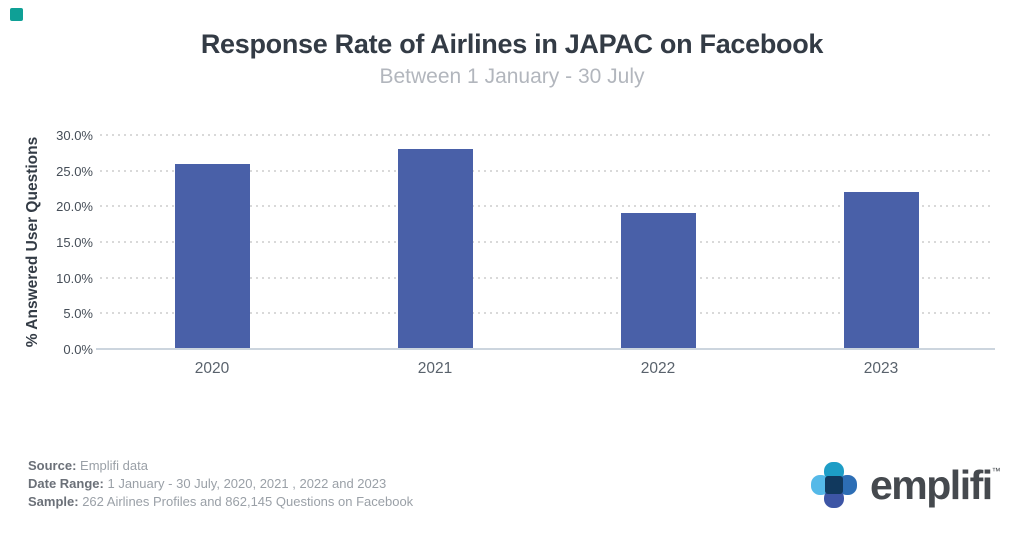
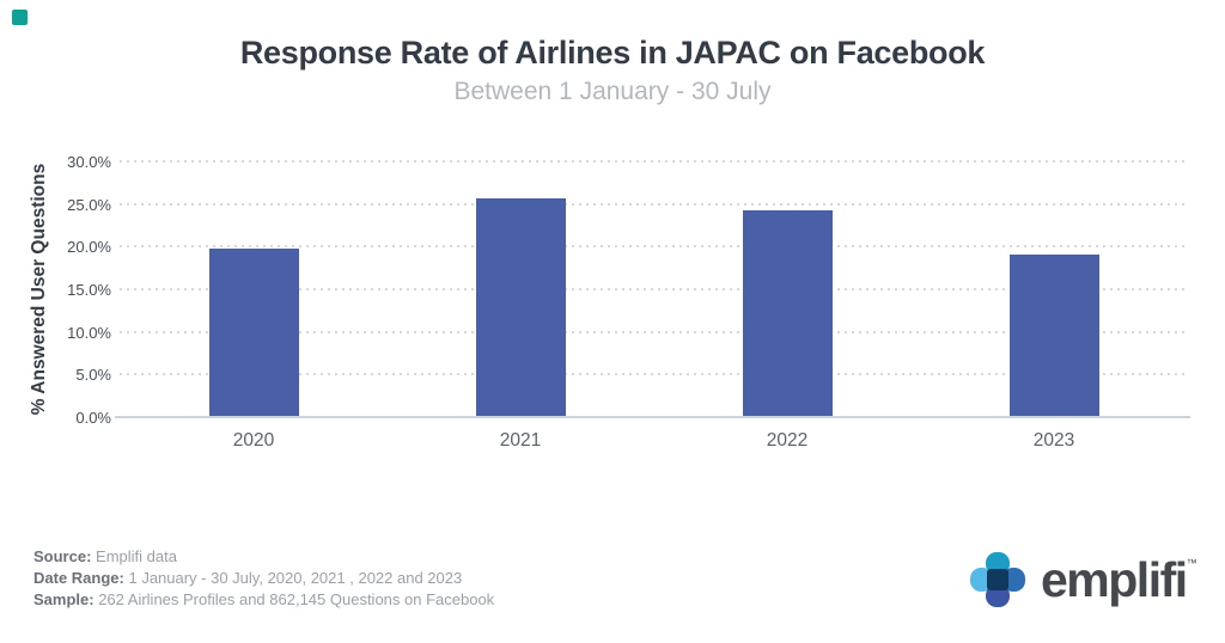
2020: 26% -> 20%
2021: 28% -> 26%
2022: 19% -> 24%
2023: 22% -> 19%
